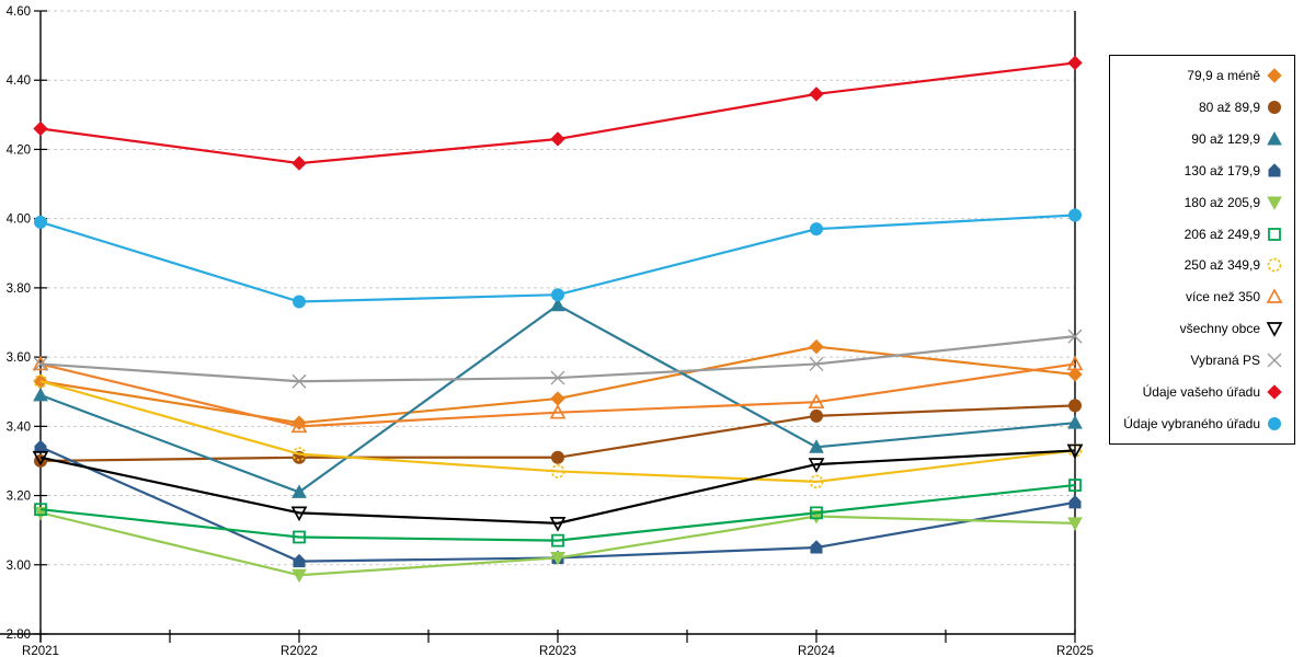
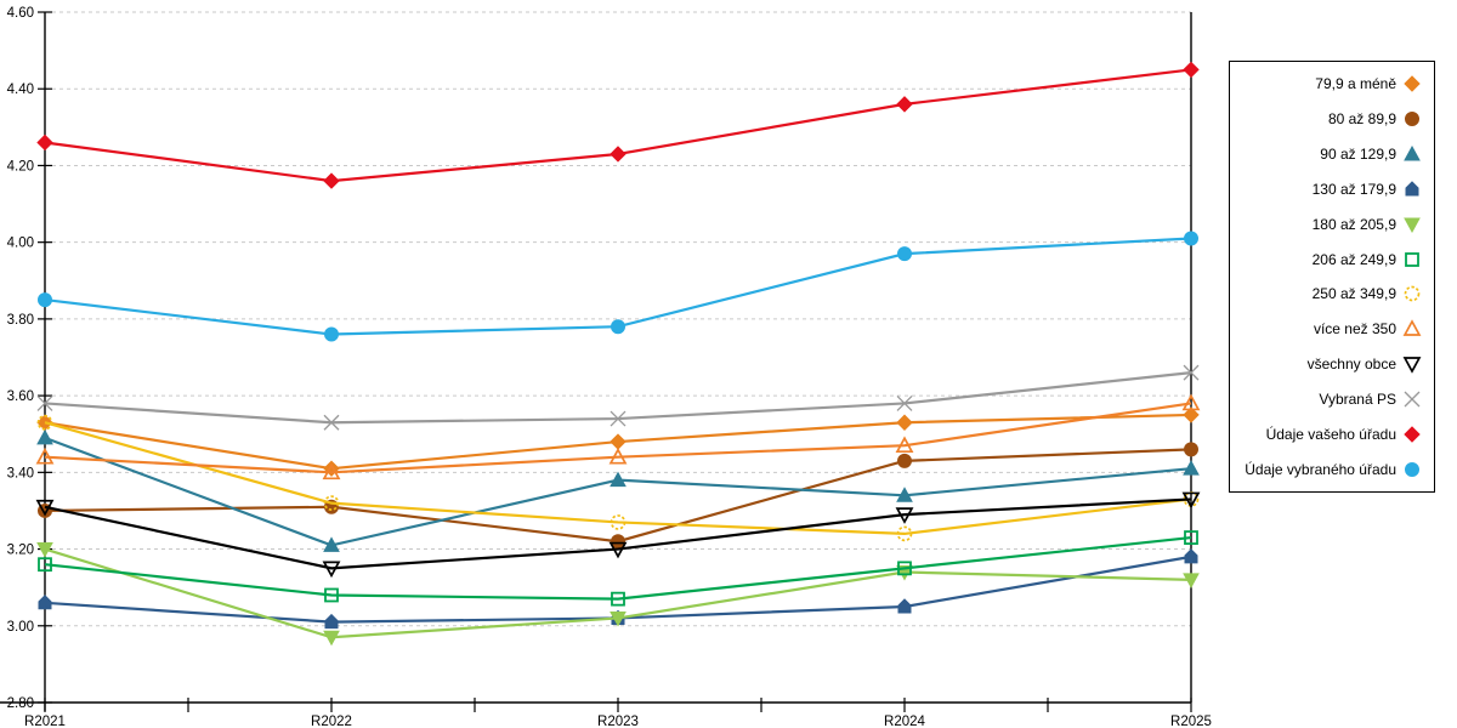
130 až 179,9/R2021: 3.34 -> 3.06
180 až 205,9/R2021: 3.15 -> 3.20
více než 350/R2021: 3.58 -> 3.44
Údaje vybraného úřadu/R2021: 3.99 -> 3.85
80 až 89,9/R2023: 3.31 -> 3.22
90 až 129,9/R2023: 3.75 -> 3.38
všechny obce/R2023: 3.12 -> 3.20
79,9 a méně/R2024: 3.63 -> 3.53
